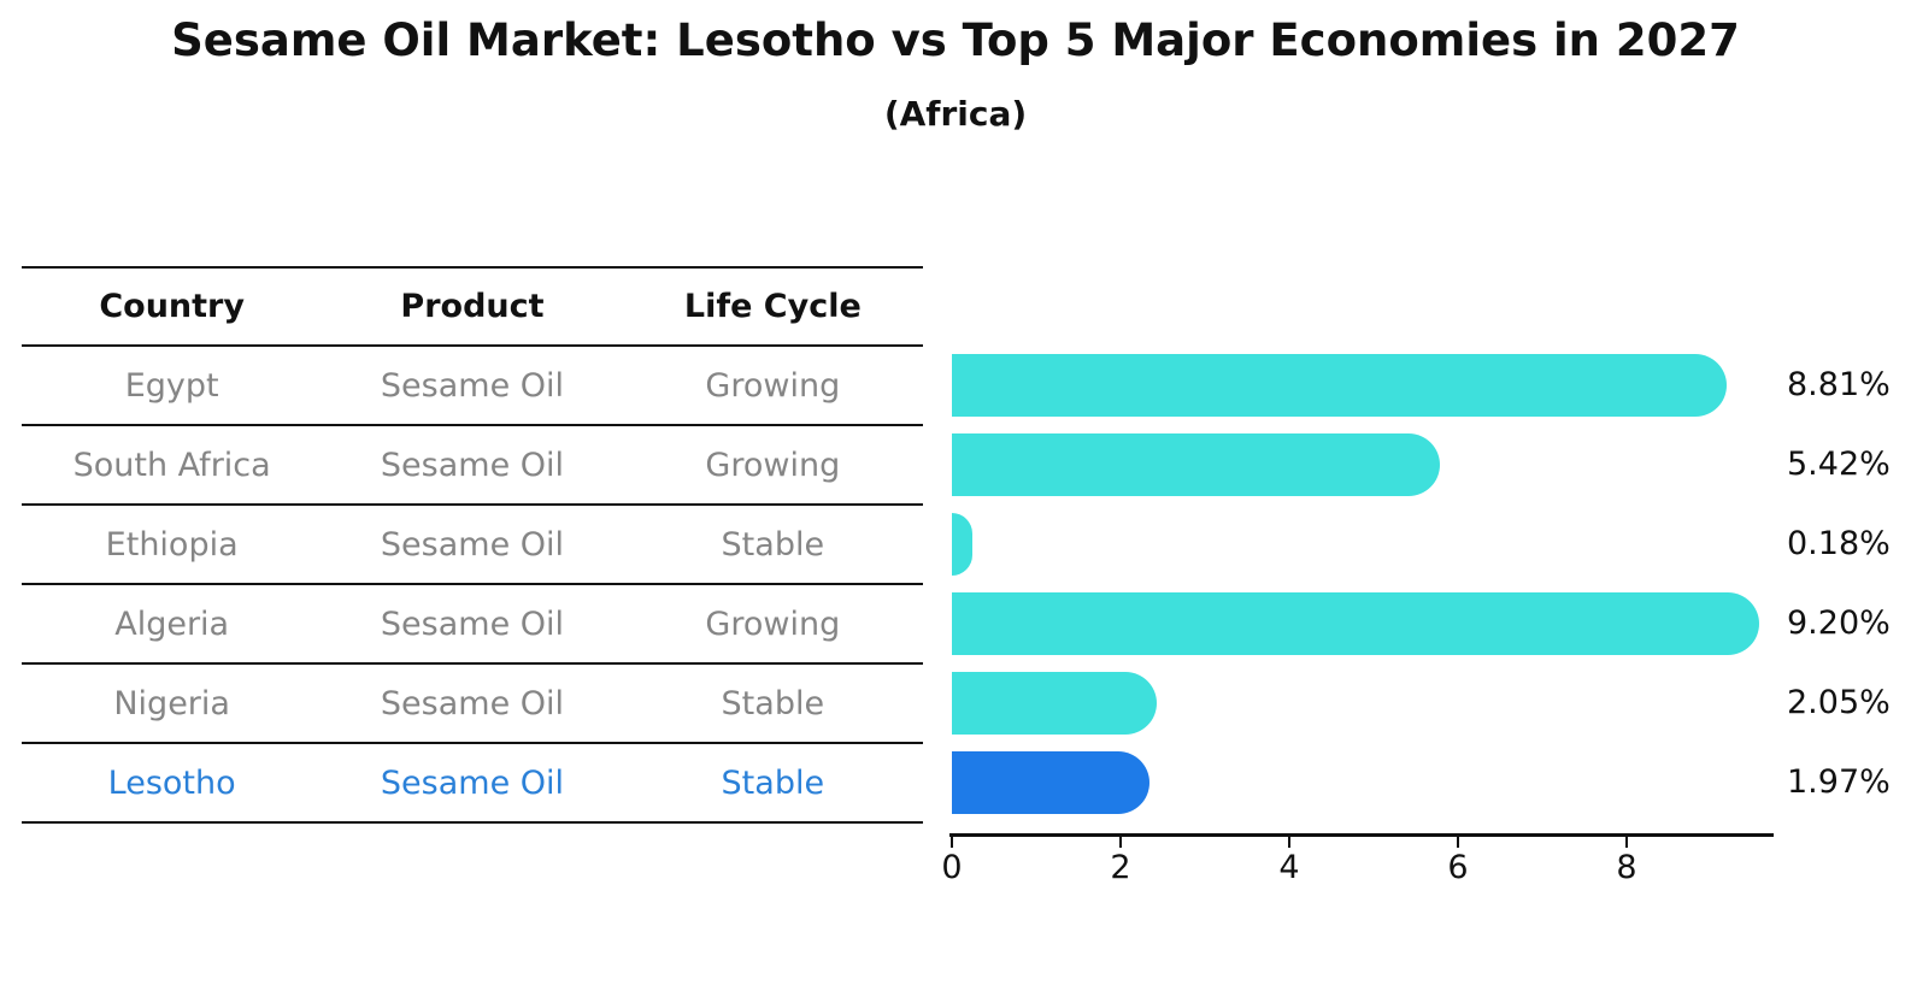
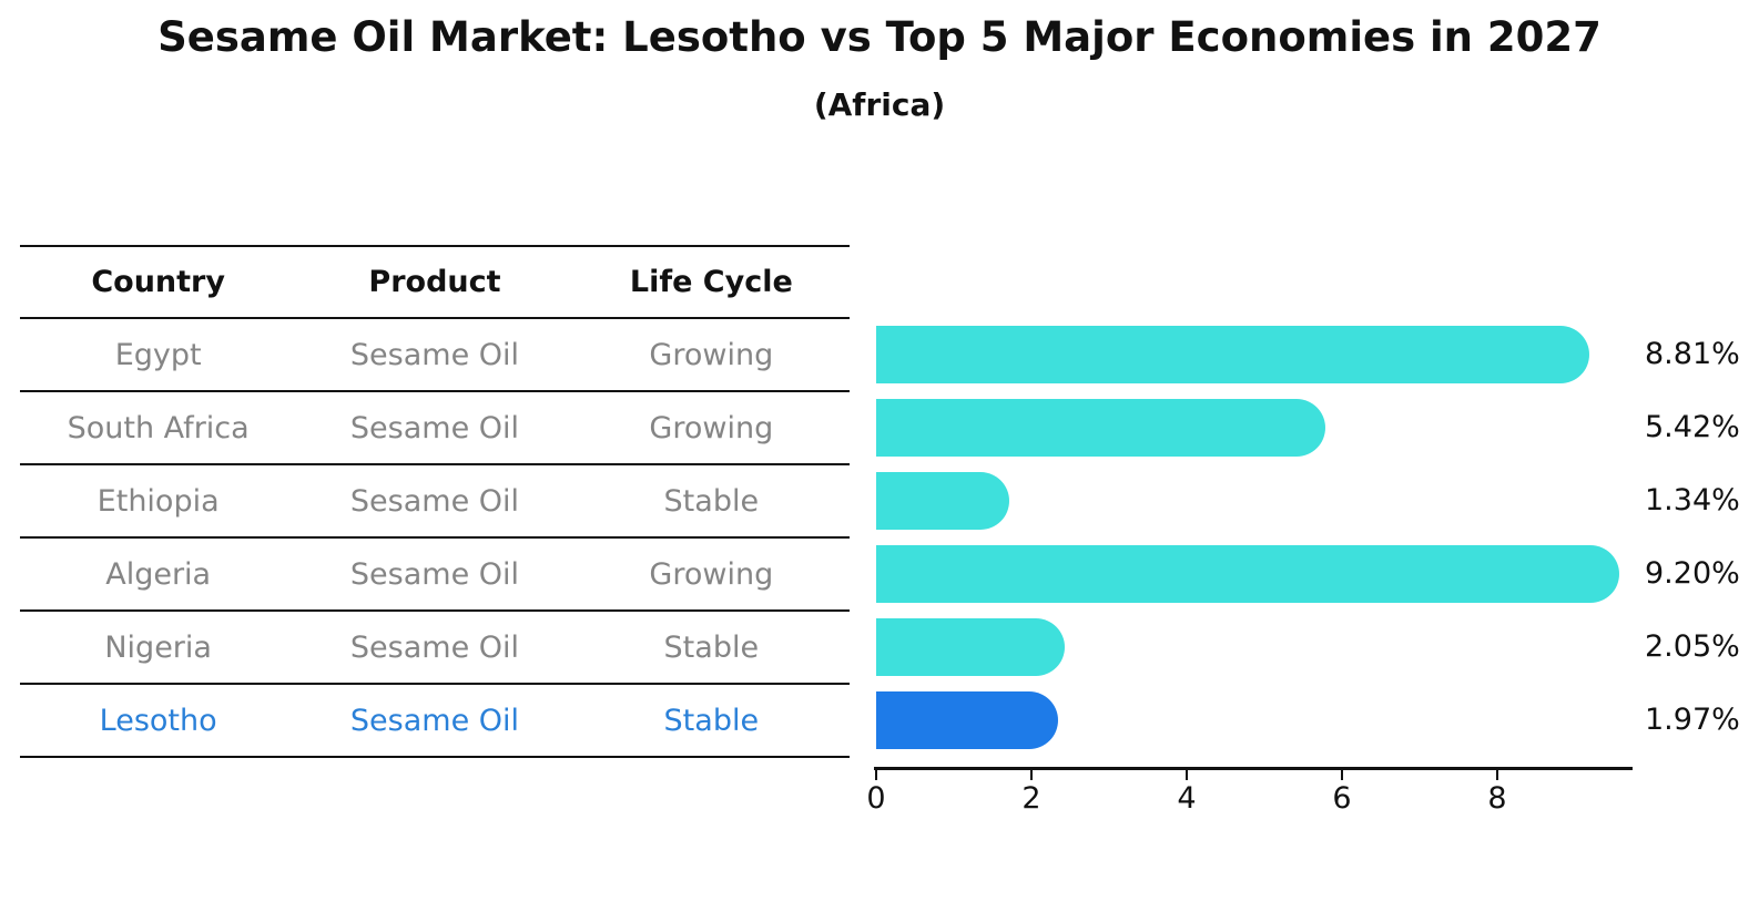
Ethiopia: 0.18% -> 1.34%
